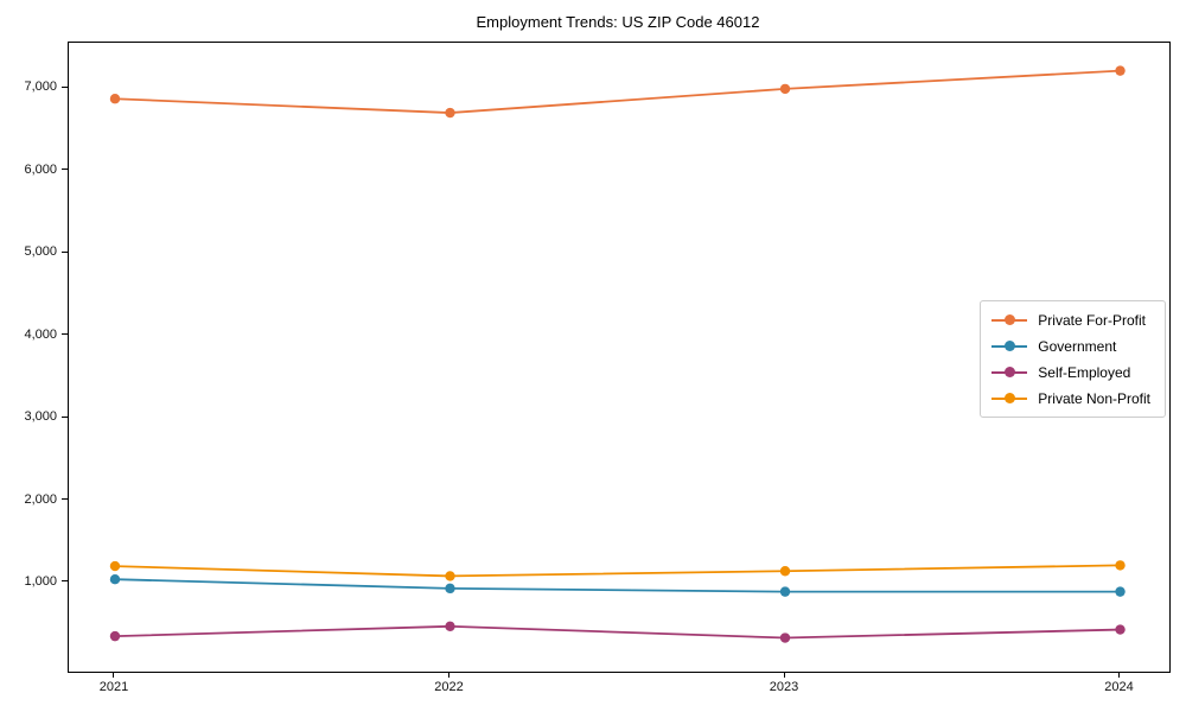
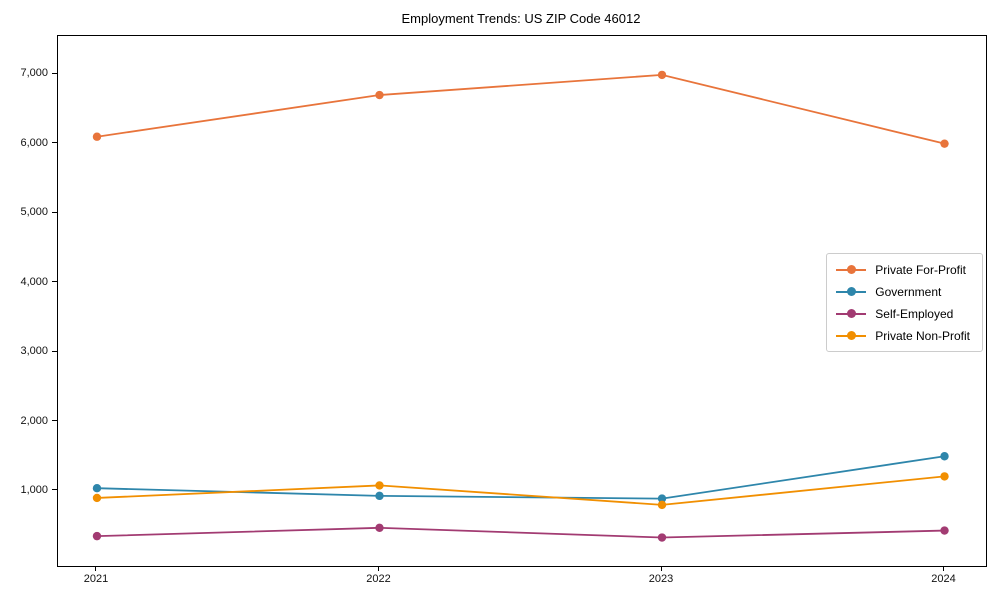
Private For-Profit/2021: 6900 -> 6100
Private Non-Profit/2021: 1200 -> 900
Private Non-Profit/2023: 1100 -> 800
Private For-Profit/2024: 7200 -> 6000
Government/2024: 900 -> 1500
